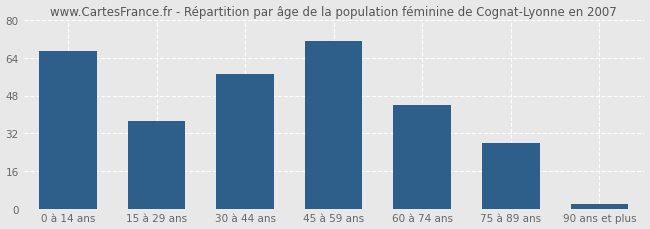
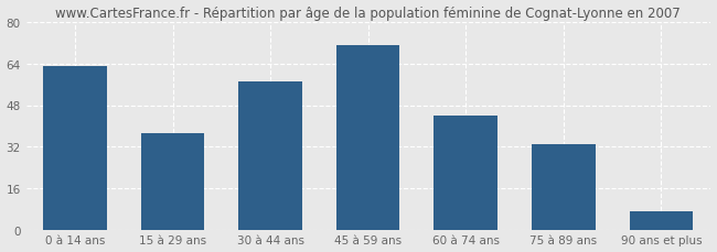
0 à 14 ans: 67 -> 63
75 à 89 ans: 28 -> 33
90 ans et plus: 2 -> 7
